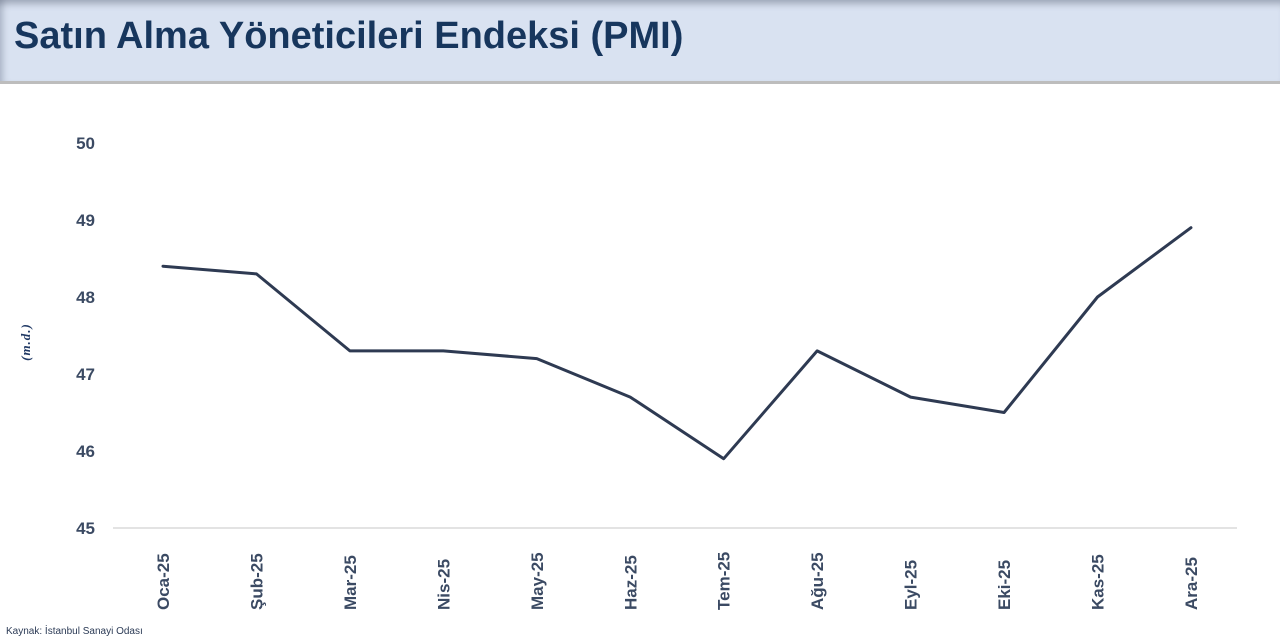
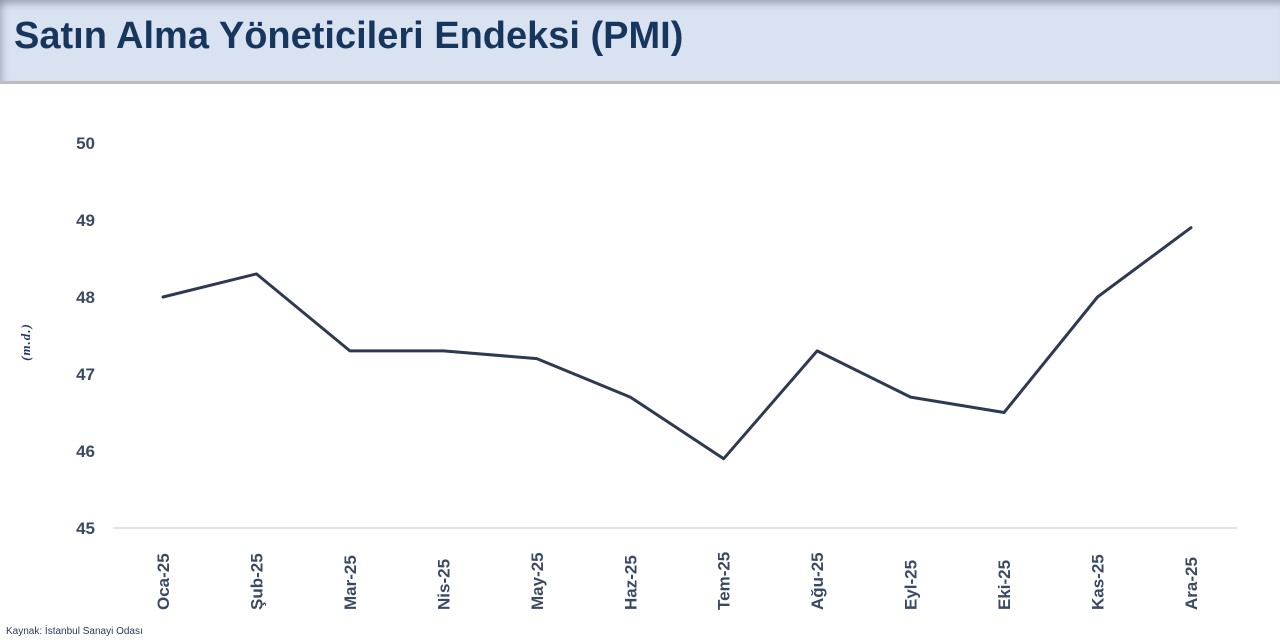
Oca-25: 48.4 -> 48.0
